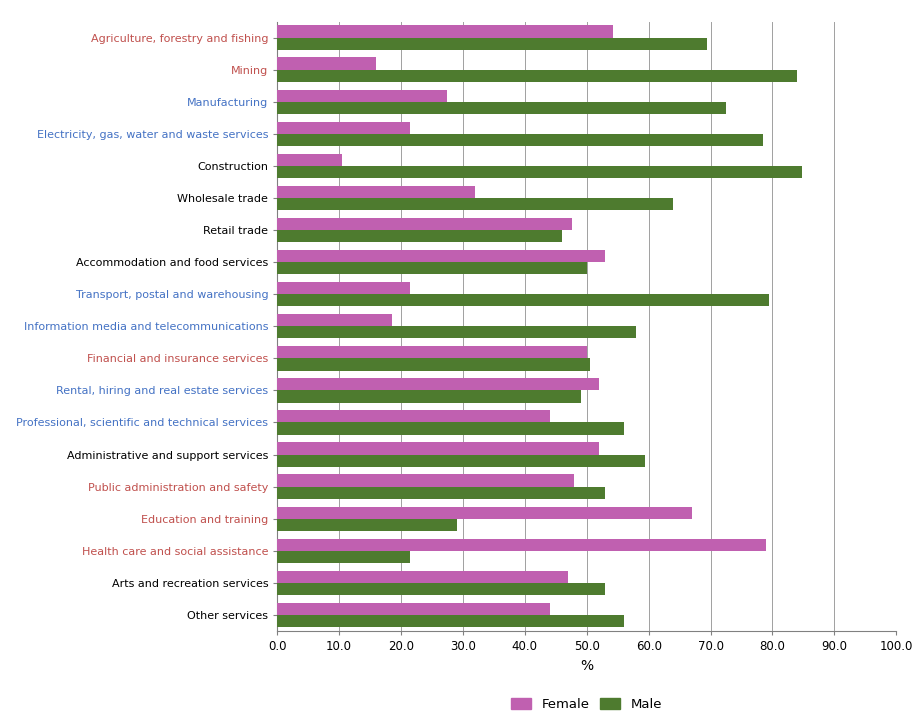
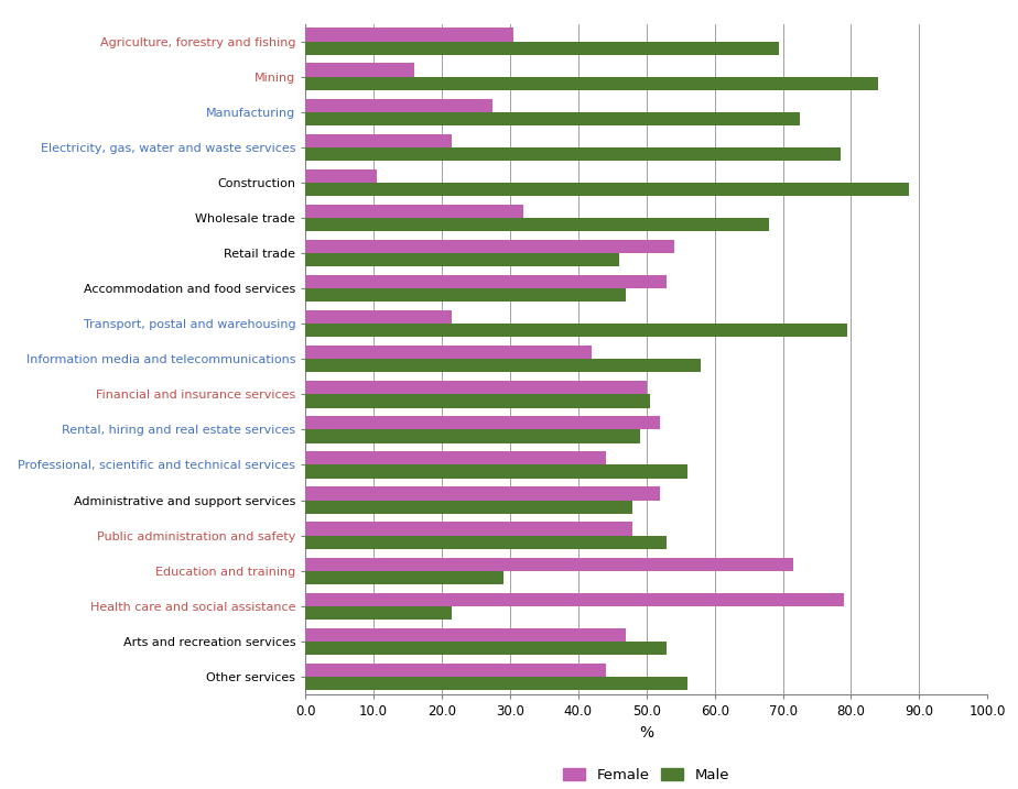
Female/Agriculture, forestry and fishing: 54.2 -> 30.5
Male/Construction: 84.8 -> 88.5
Male/Wholesale trade: 64.0 -> 68.0
Female/Retail trade: 47.6 -> 54.0
Male/Accommodation and food services: 50.0 -> 47.0
Female/Information media and telecommunications: 18.6 -> 42.0
Male/Administrative and support services: 59.4 -> 48.0
Female/Education and training: 67.0 -> 71.5
